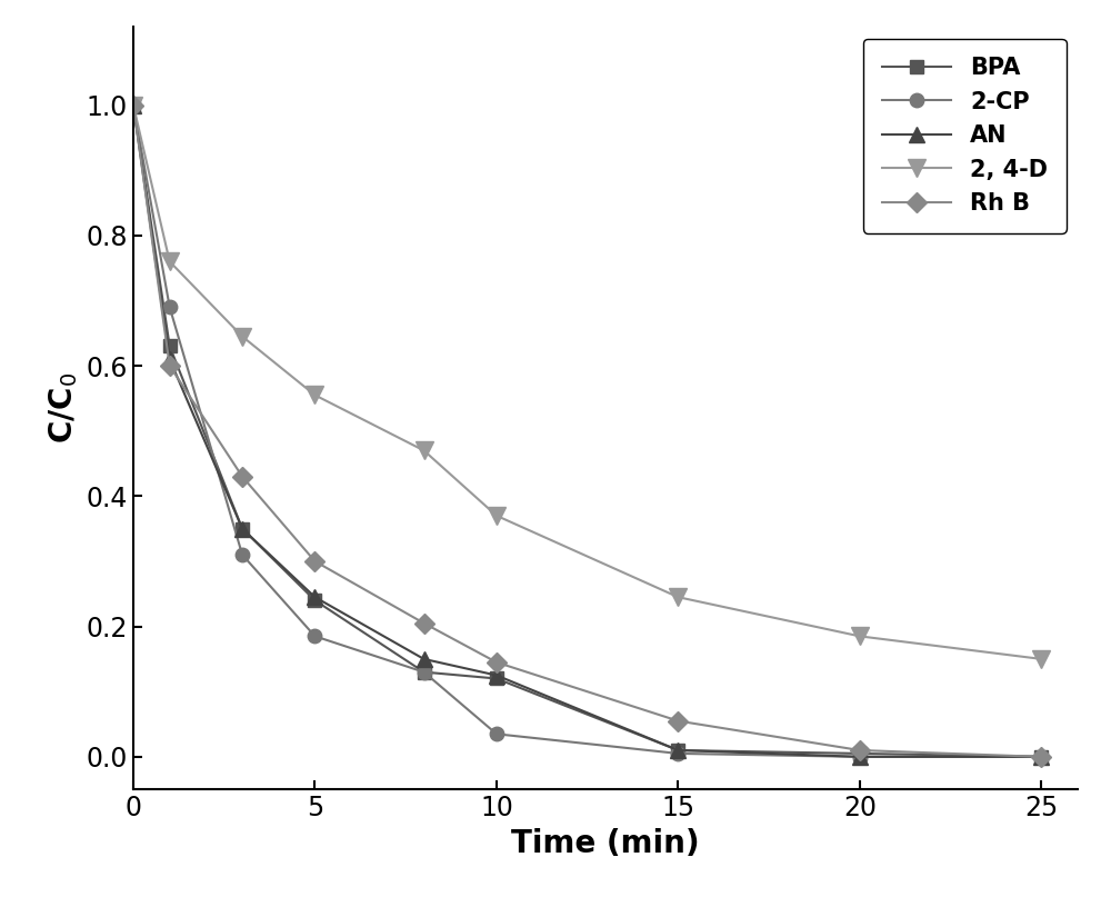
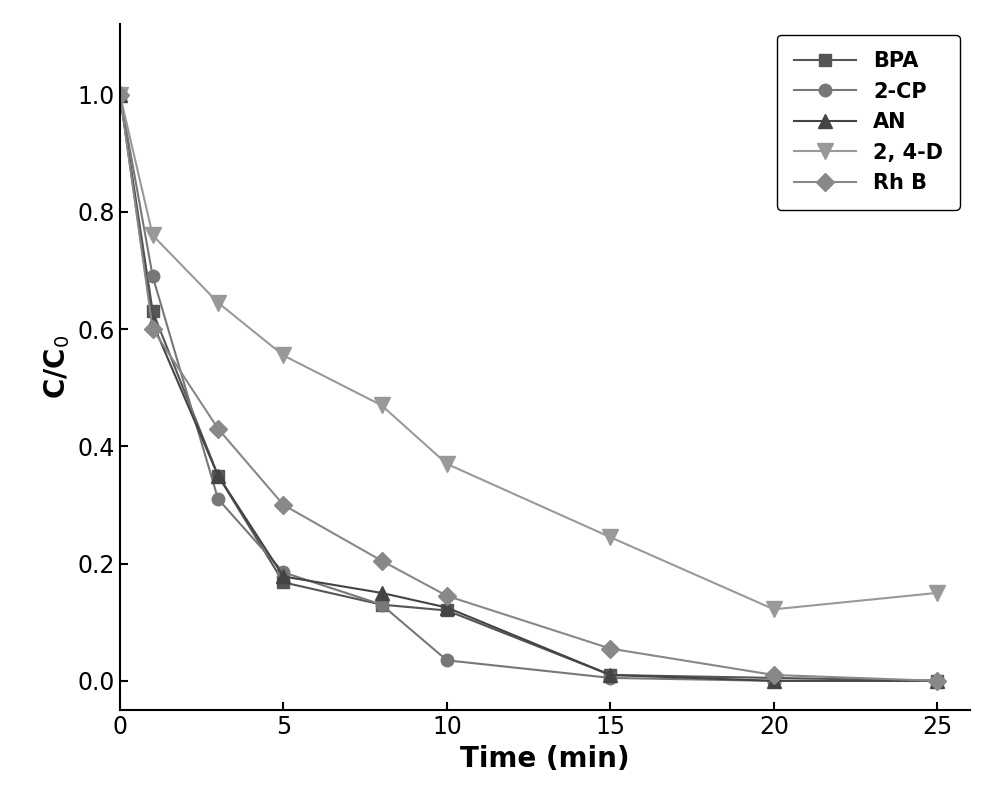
BPA/5: 0.240 -> 0.168
AN/5: 0.245 -> 0.178
2, 4-D/20: 0.185 -> 0.122
